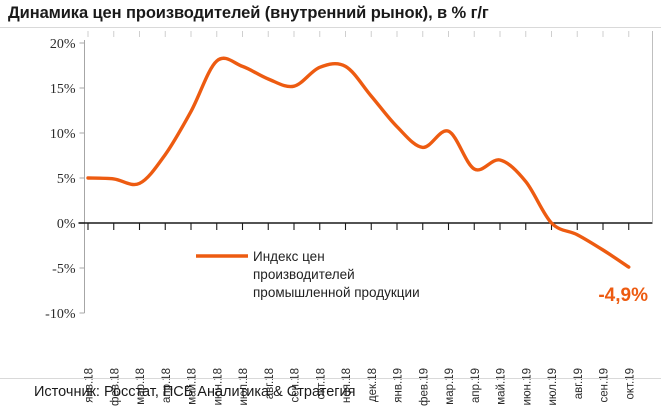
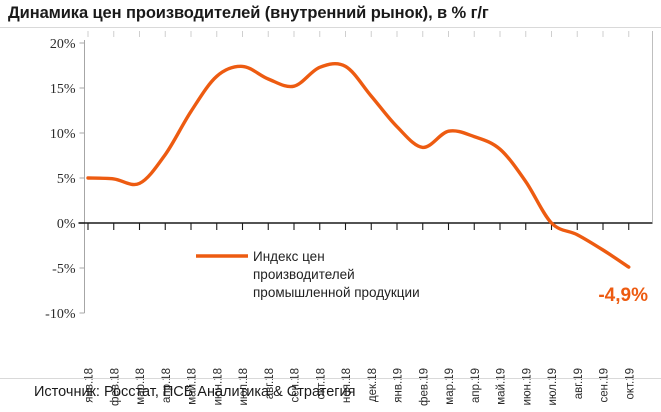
июн.18: 18% -> 16%
апр.19: 6% -> 10%
май.19: 7% -> 8%
